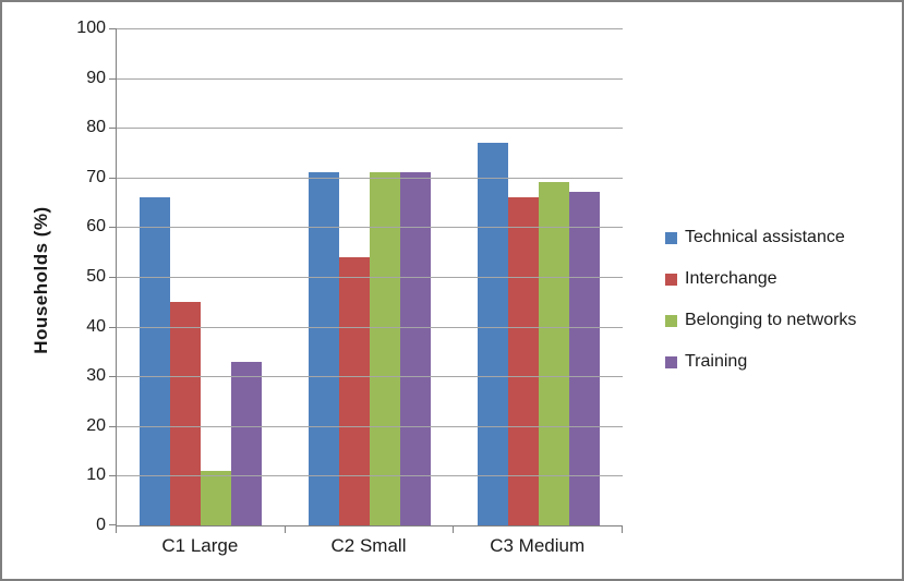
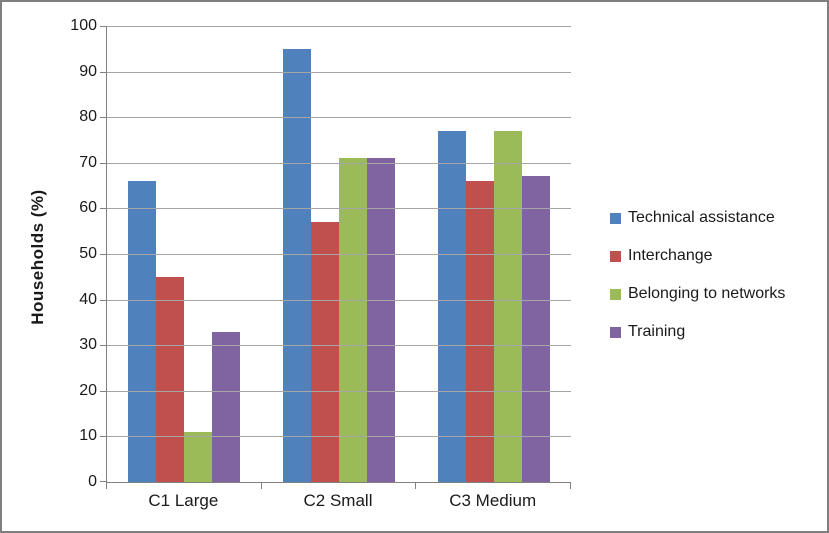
Technical assistance/C2 Small: 71 -> 95
Interchange/C2 Small: 54 -> 57
Belonging to networks/C3 Medium: 69 -> 77
